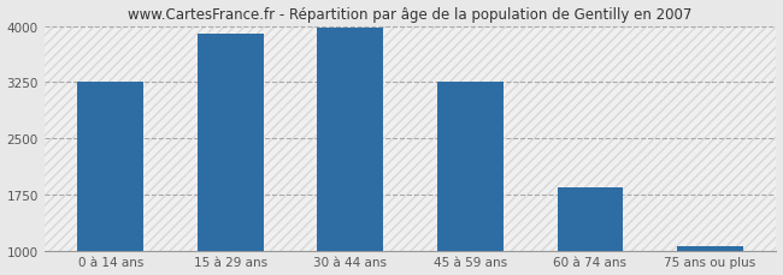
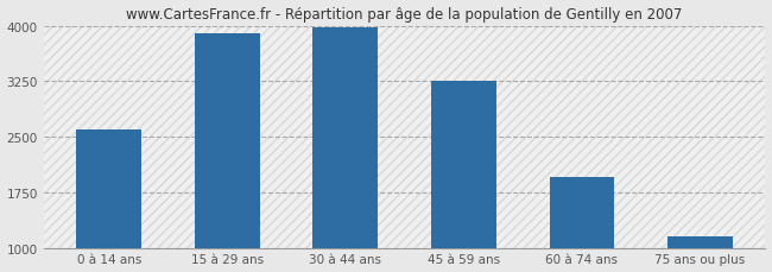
0 à 14 ans: 3250 -> 2600
60 à 74 ans: 1850 -> 1960
75 ans ou plus: 1050 -> 1160
